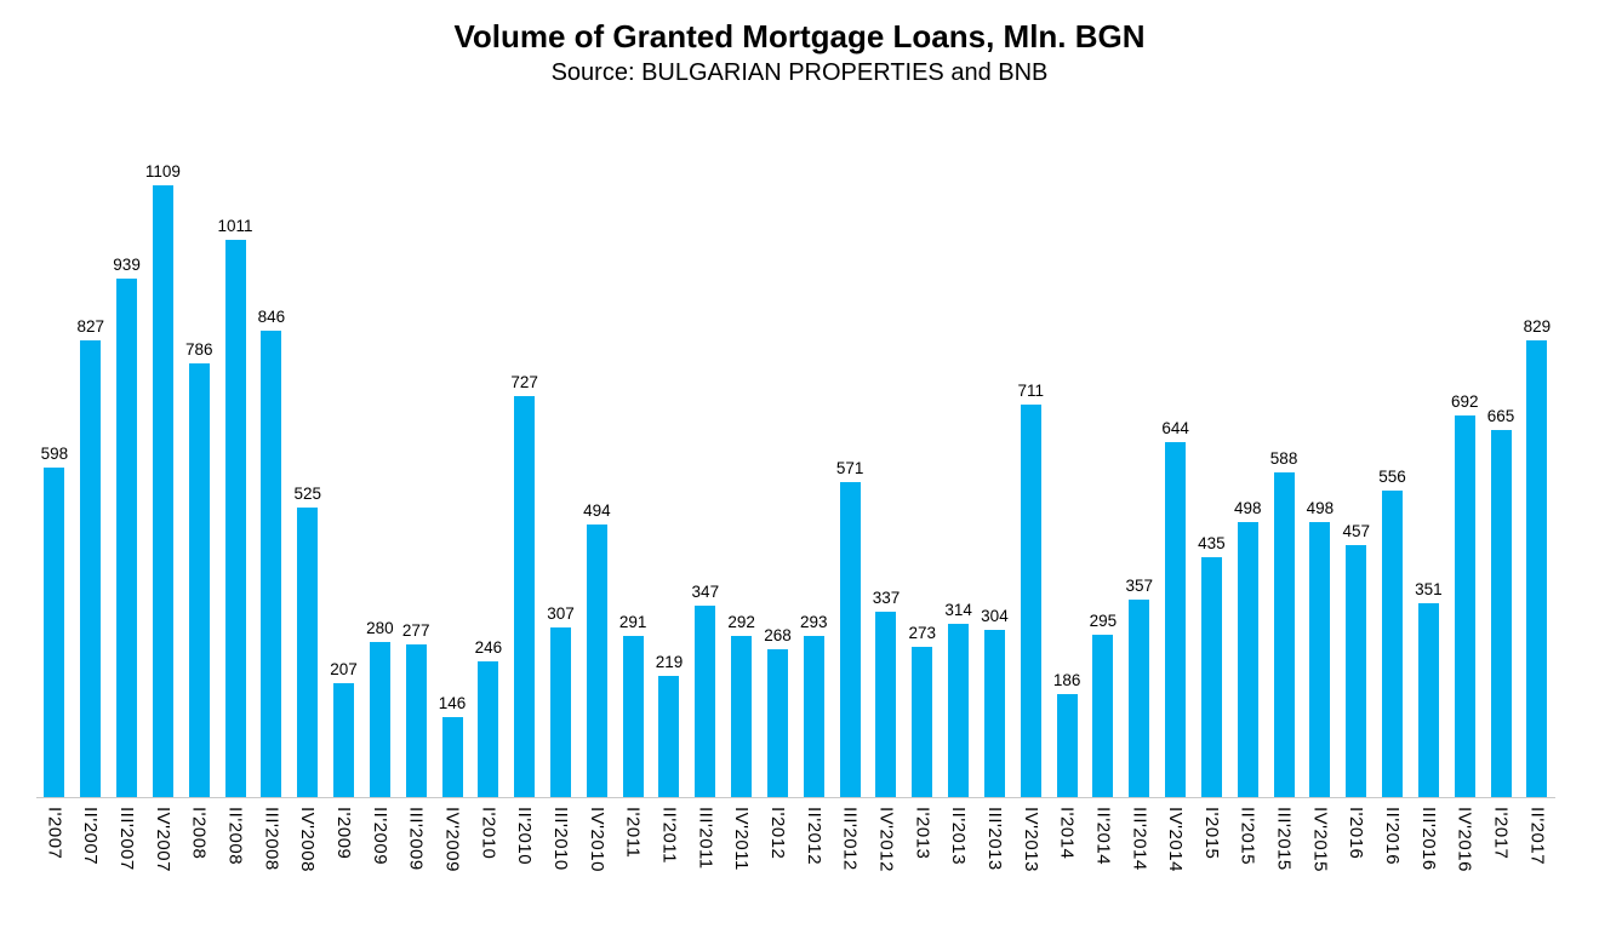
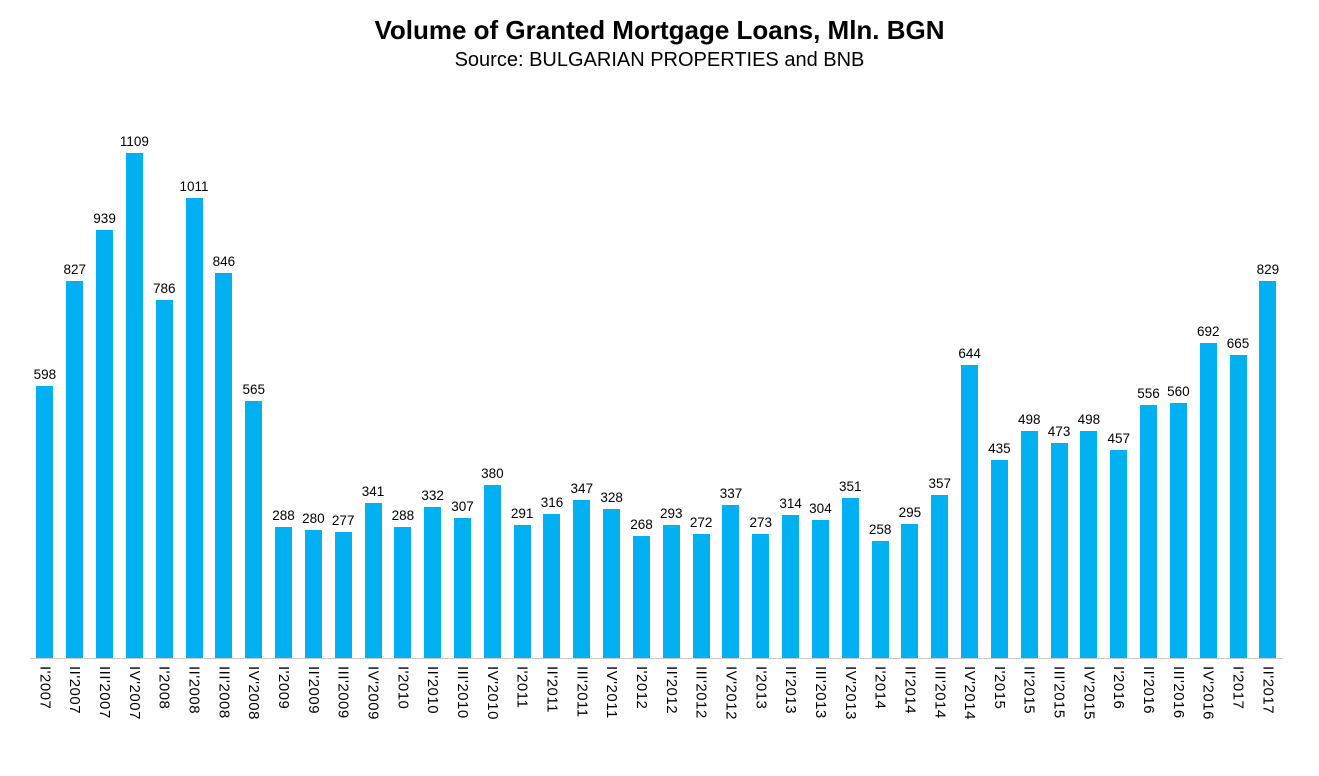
IV'2008: 525 -> 565
I'2009: 207 -> 288
IV'2009: 146 -> 341
I'2010: 246 -> 288
II'2010: 727 -> 332
IV'2010: 494 -> 380
II'2011: 219 -> 316
IV'2011: 292 -> 328
III'2012: 571 -> 272
IV'2013: 711 -> 351
I'2014: 186 -> 258
III'2015: 588 -> 473
III'2016: 351 -> 560
